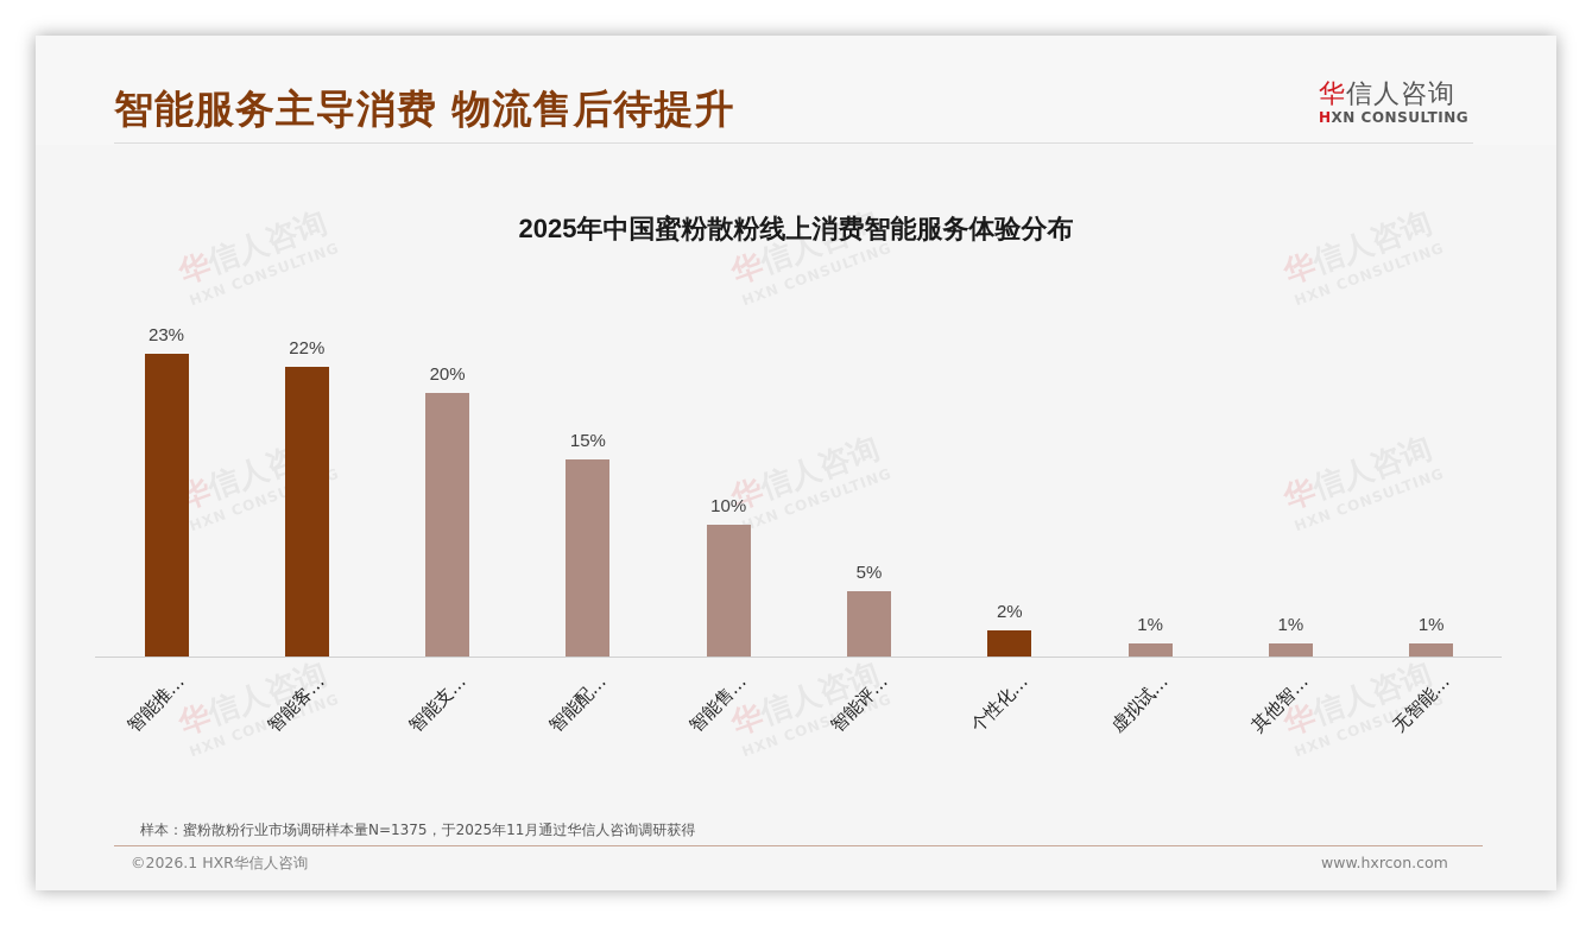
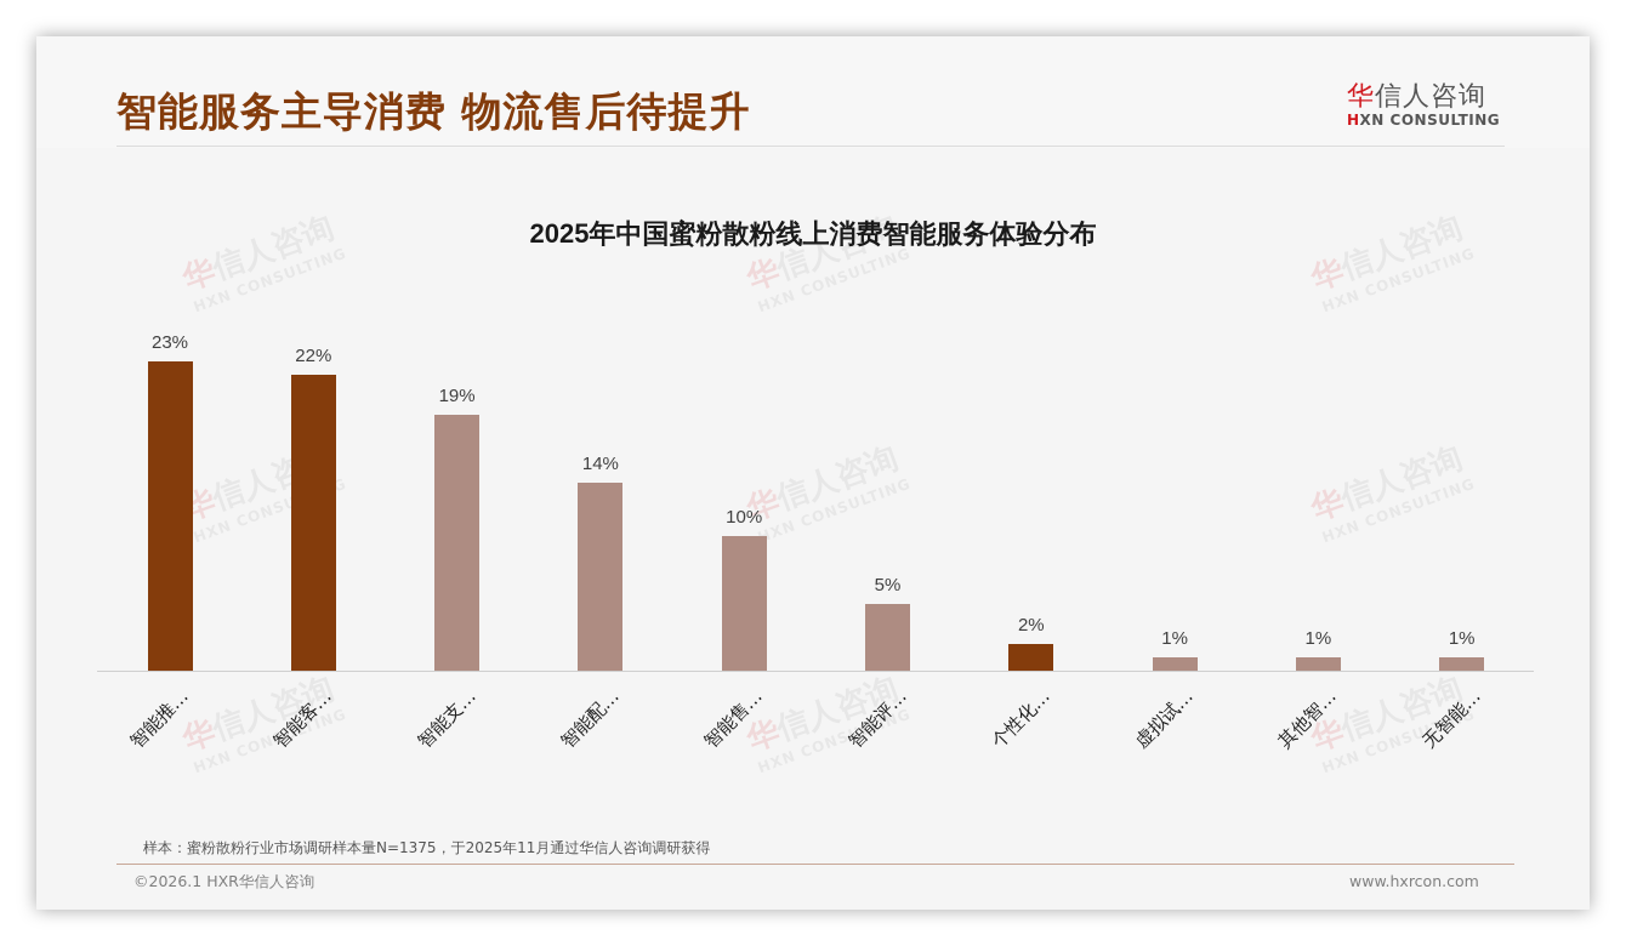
智能支…: 20% -> 19%
智能配…: 15% -> 14%
